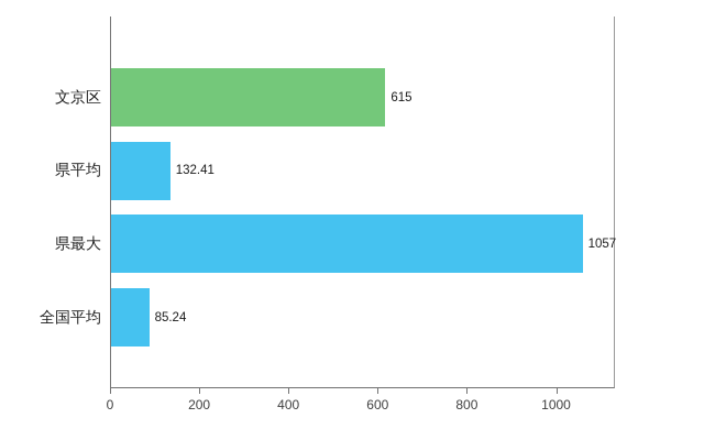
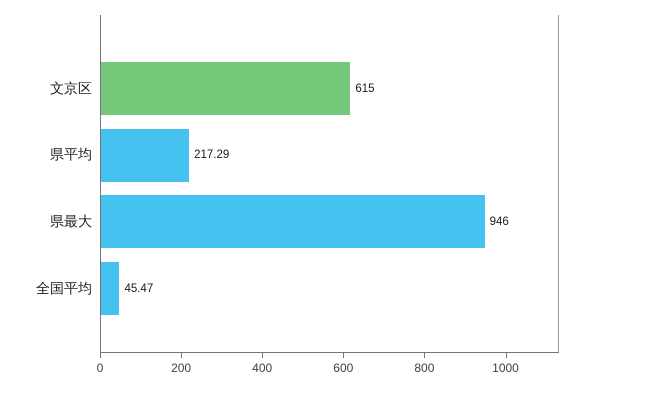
県平均: 132.41 -> 217.29
県最大: 1057 -> 946
全国平均: 85.24 -> 45.47
